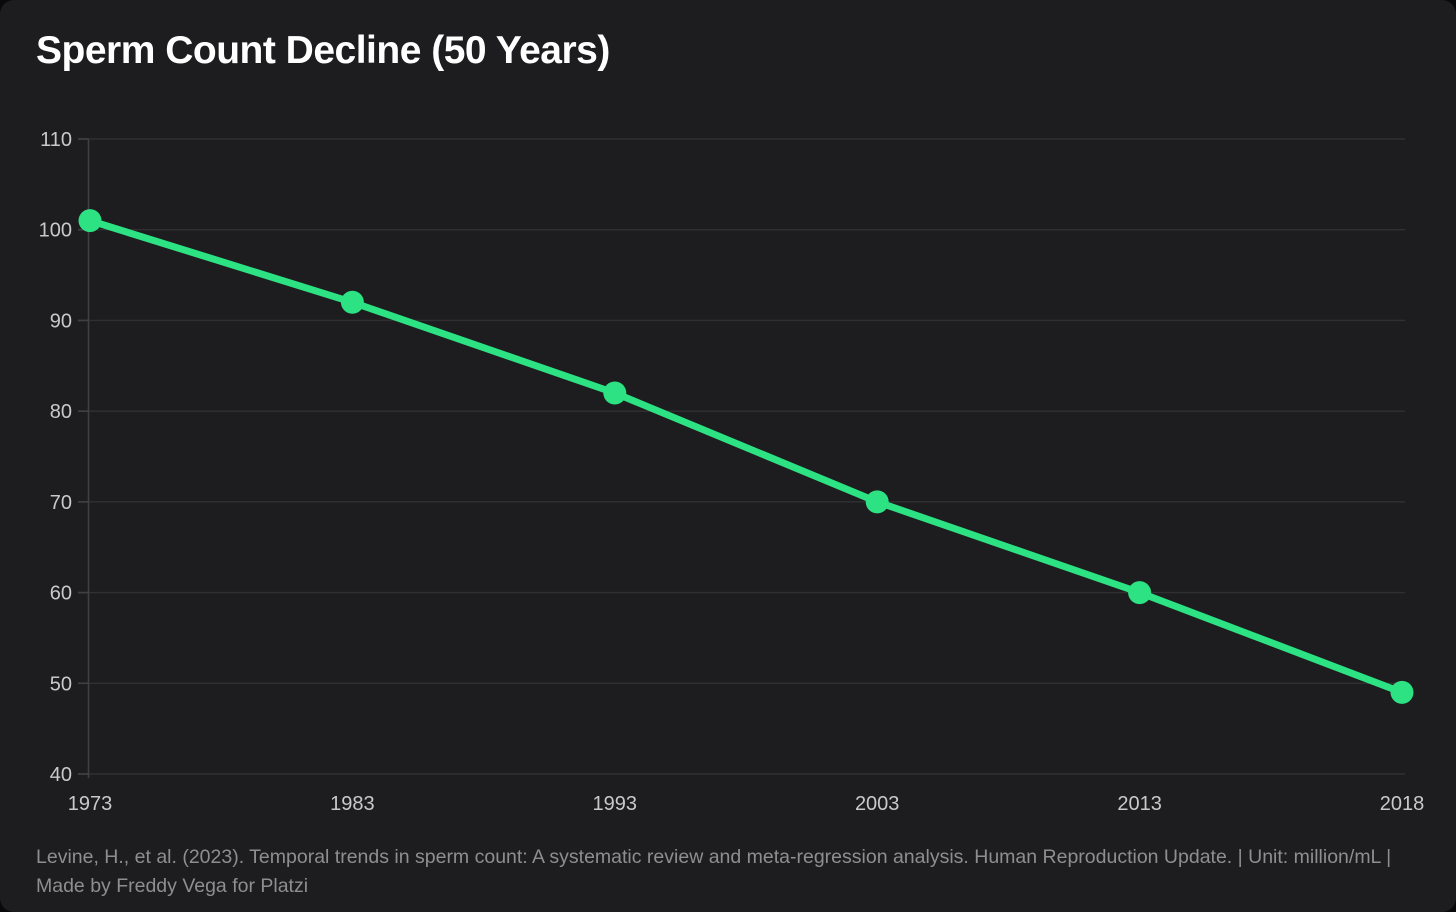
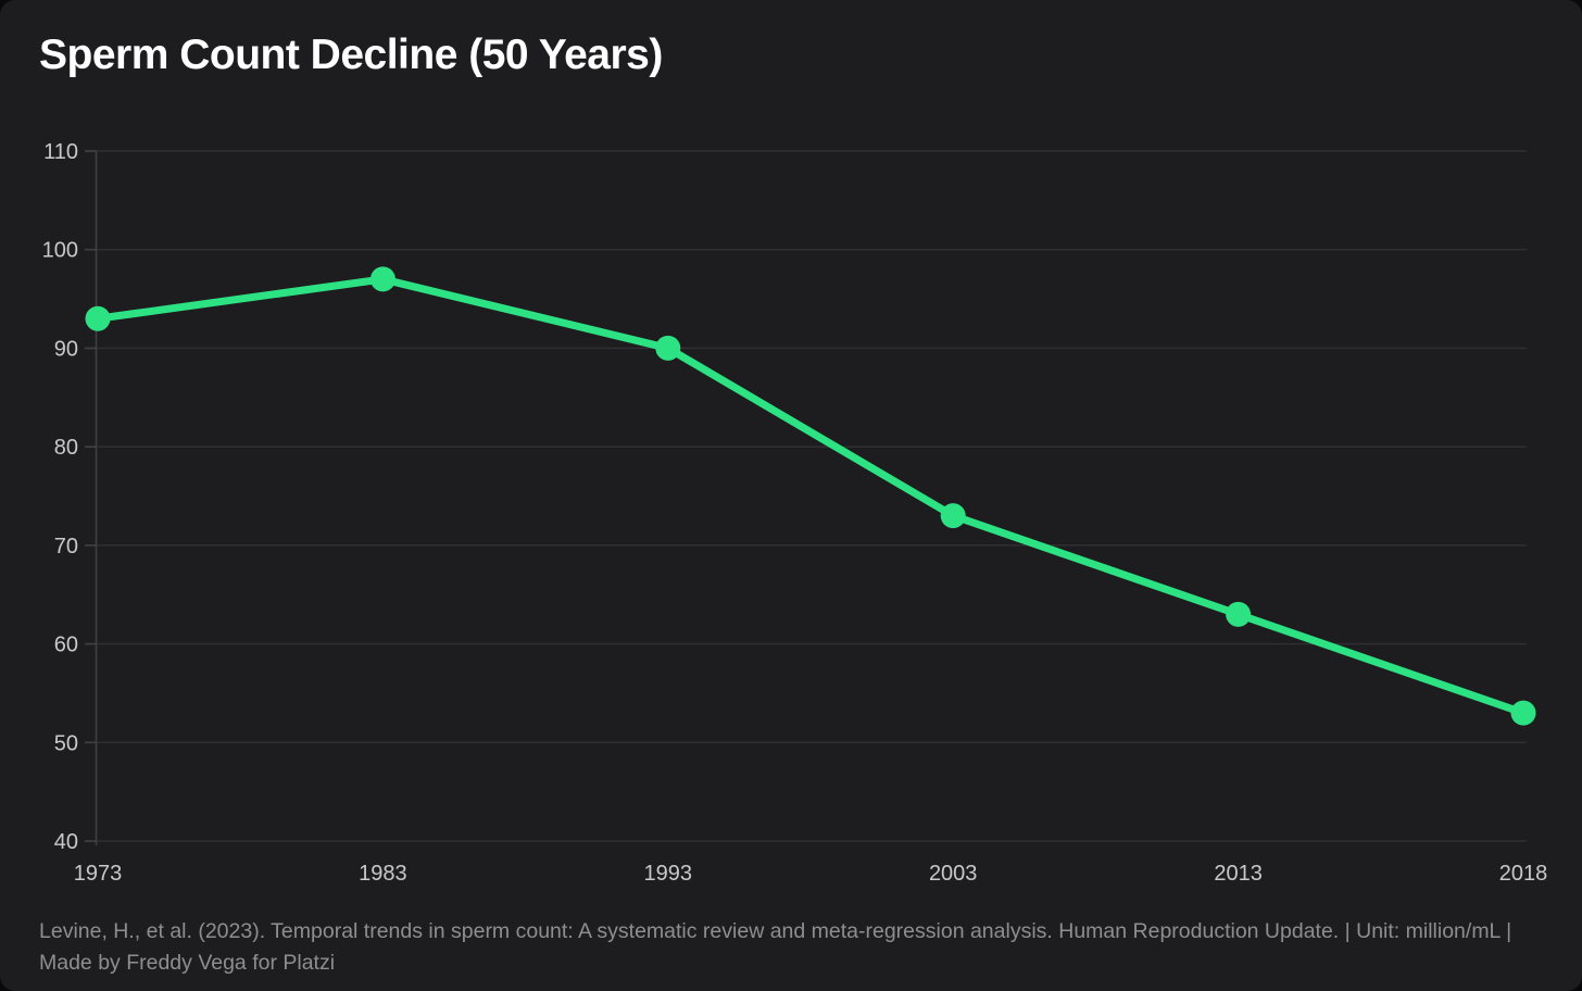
1973: 101 -> 93
1983: 92 -> 97
1993: 82 -> 90
2003: 70 -> 73
2013: 60 -> 63
2018: 49 -> 53
